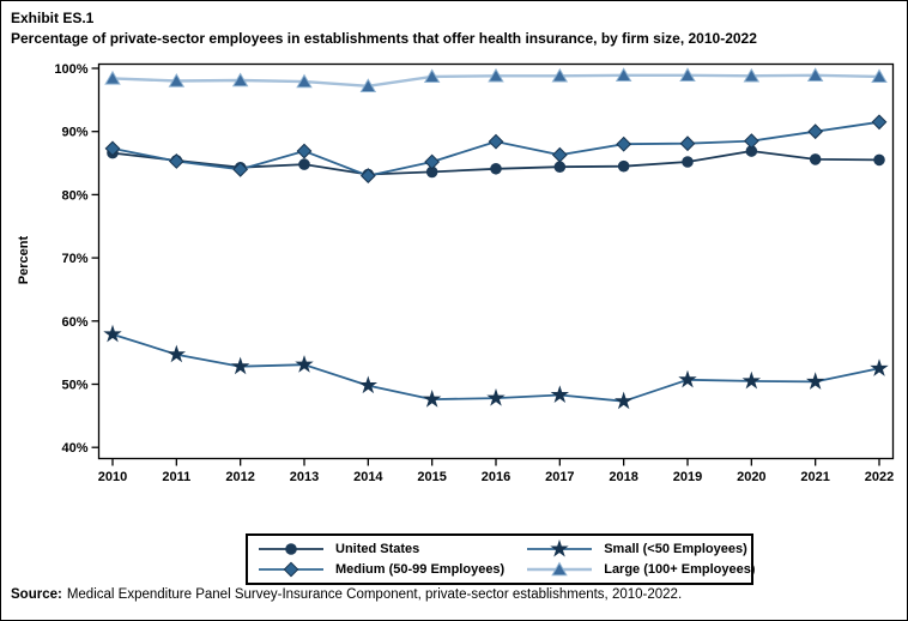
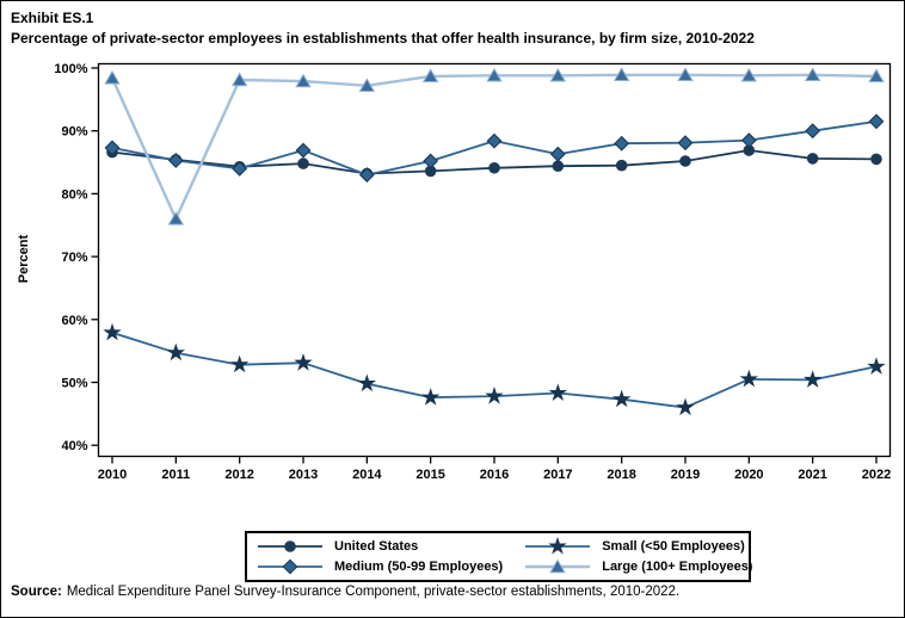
Large (100+ Employees)/2011: 98% -> 76%
Small (<50 Employees)/2019: 51% -> 46%
